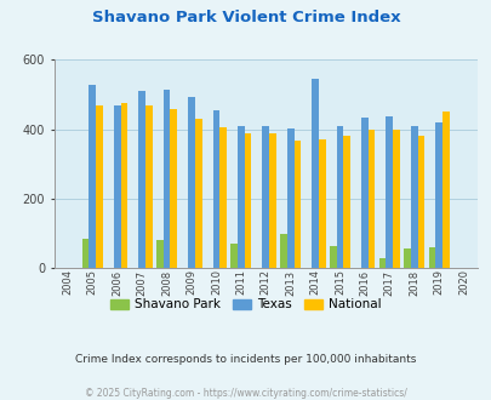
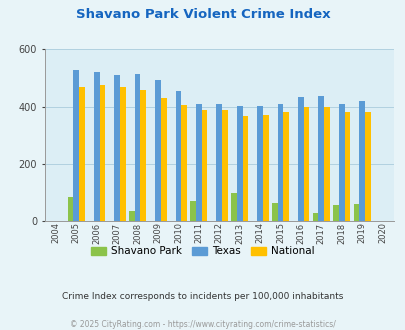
Texas/2006: 470 -> 520
Shavano Park/2008: 80 -> 35
Texas/2014: 545 -> 403
National/2019: 450 -> 380
